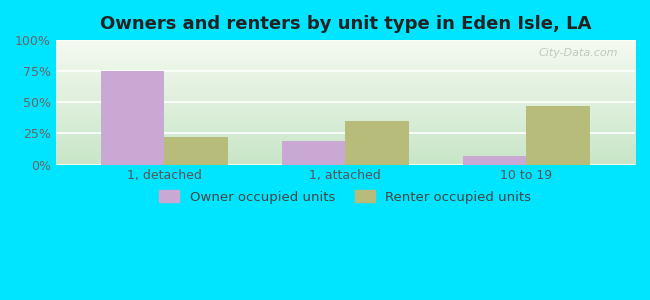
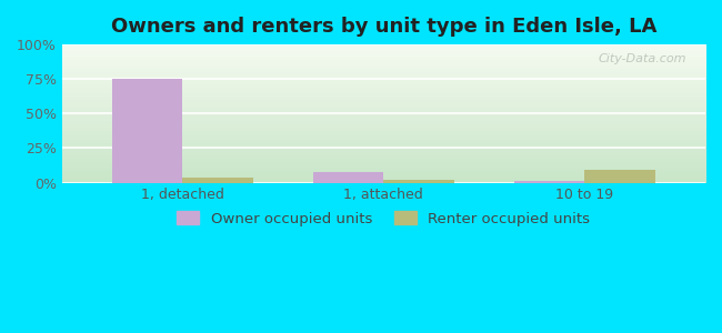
Renter occupied units/1, detached: 22% -> 4%
Owner occupied units/1, attached: 19% -> 8%
Renter occupied units/1, attached: 35% -> 2%
Owner occupied units/10 to 19: 7% -> 1%
Renter occupied units/10 to 19: 47% -> 9%
